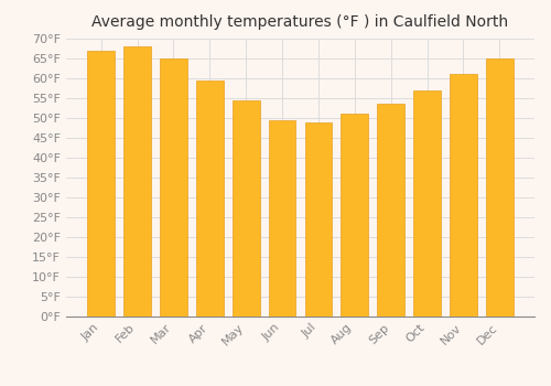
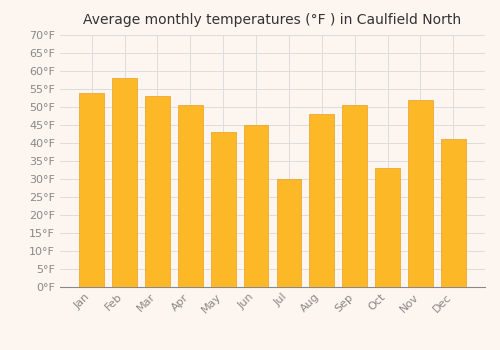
Jan: 67.0°F -> 54.0°F
Feb: 68.0°F -> 58.0°F
Mar: 65.0°F -> 53.0°F
Apr: 59.5°F -> 50.5°F
May: 54.5°F -> 43.0°F
Jun: 49.5°F -> 45.0°F
Jul: 49.0°F -> 30.0°F
Aug: 51.0°F -> 48.0°F
Sep: 53.5°F -> 50.5°F
Oct: 57.0°F -> 33.0°F
Nov: 61.0°F -> 52.0°F
Dec: 65.0°F -> 41.0°F
